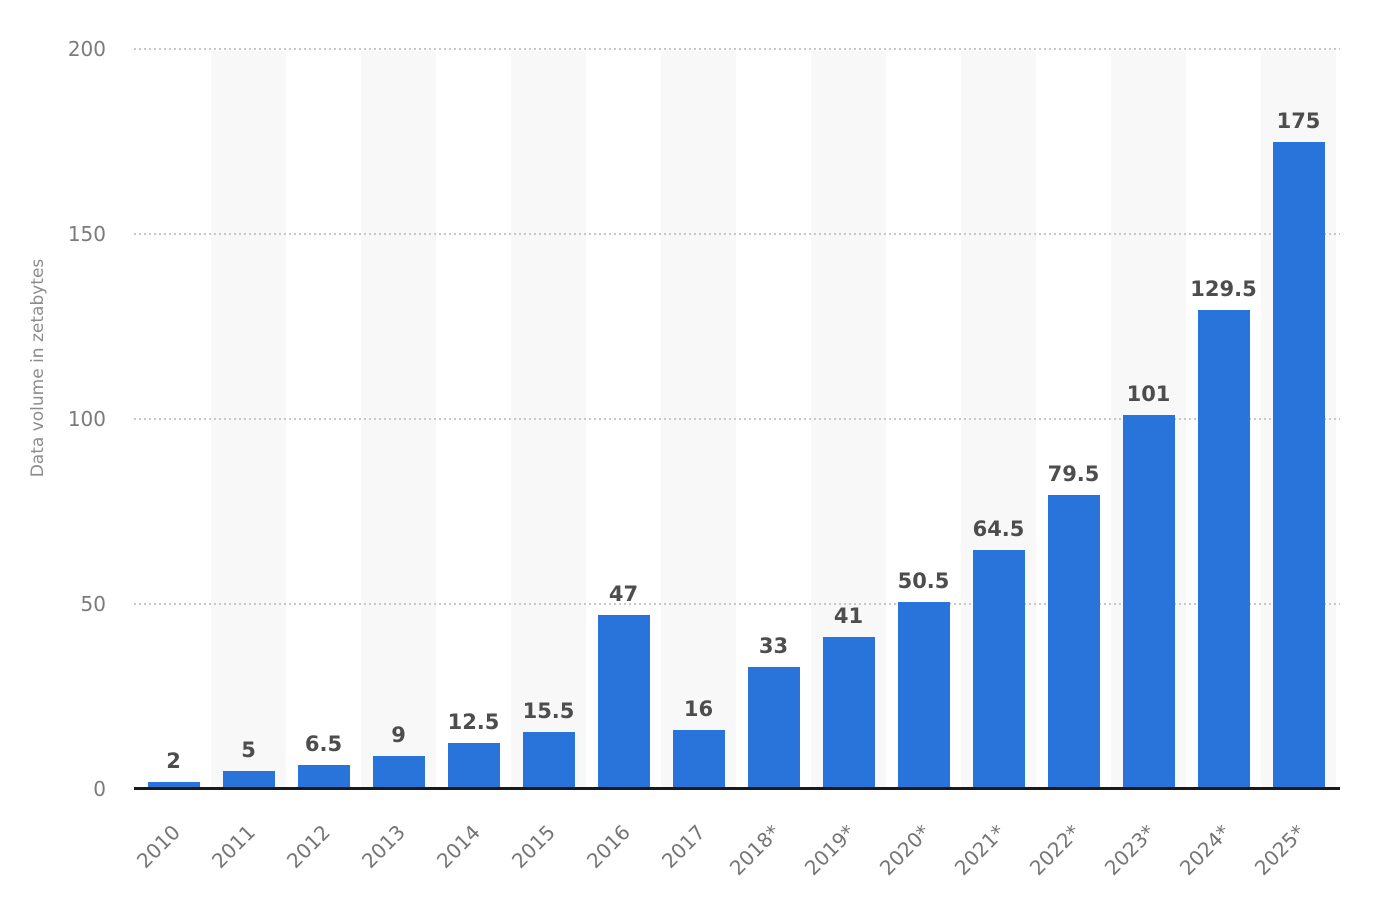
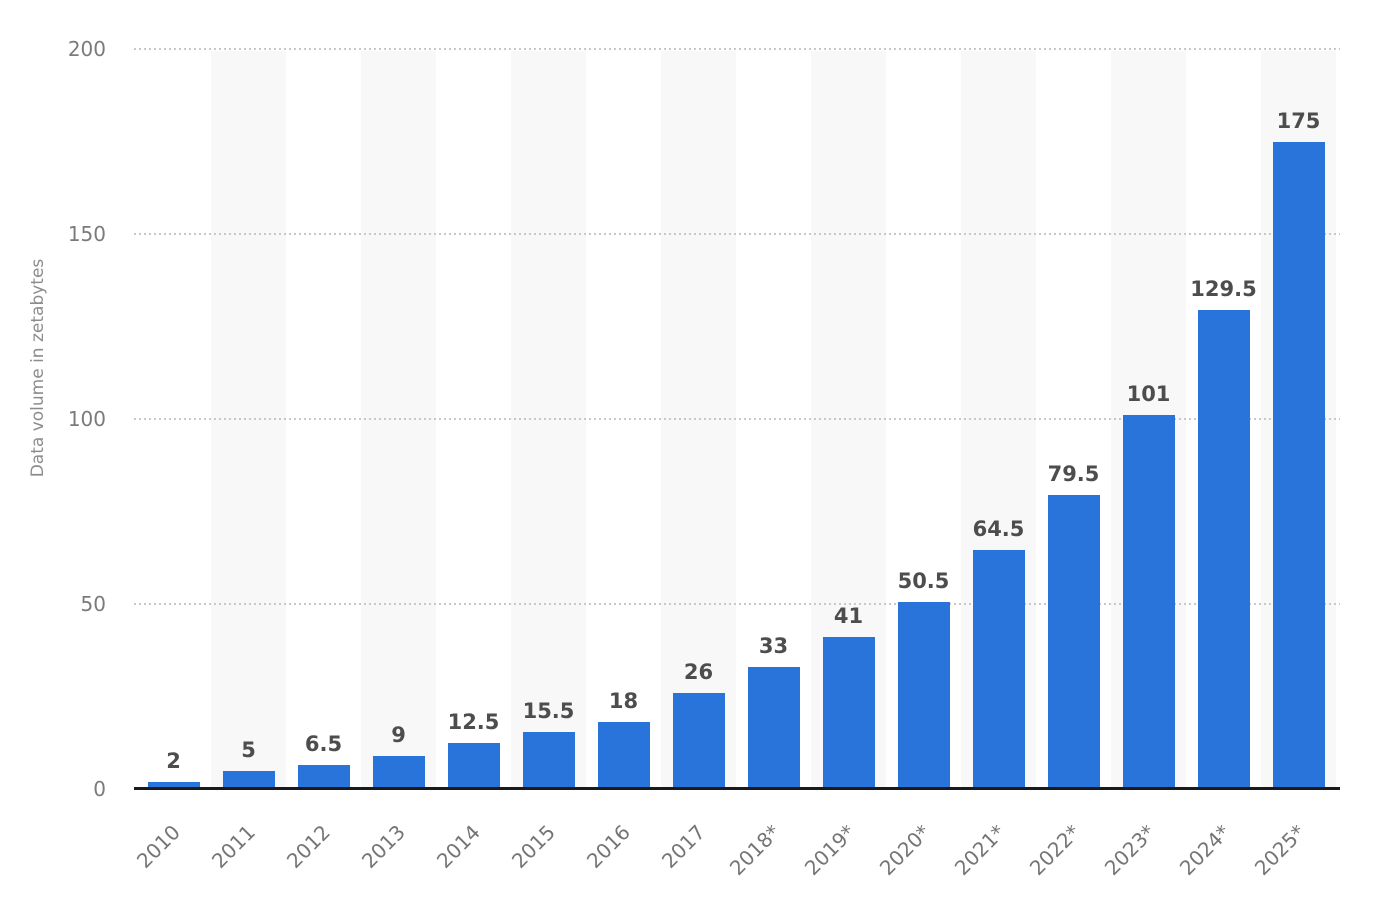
2016: 47 -> 18
2017: 16 -> 26
